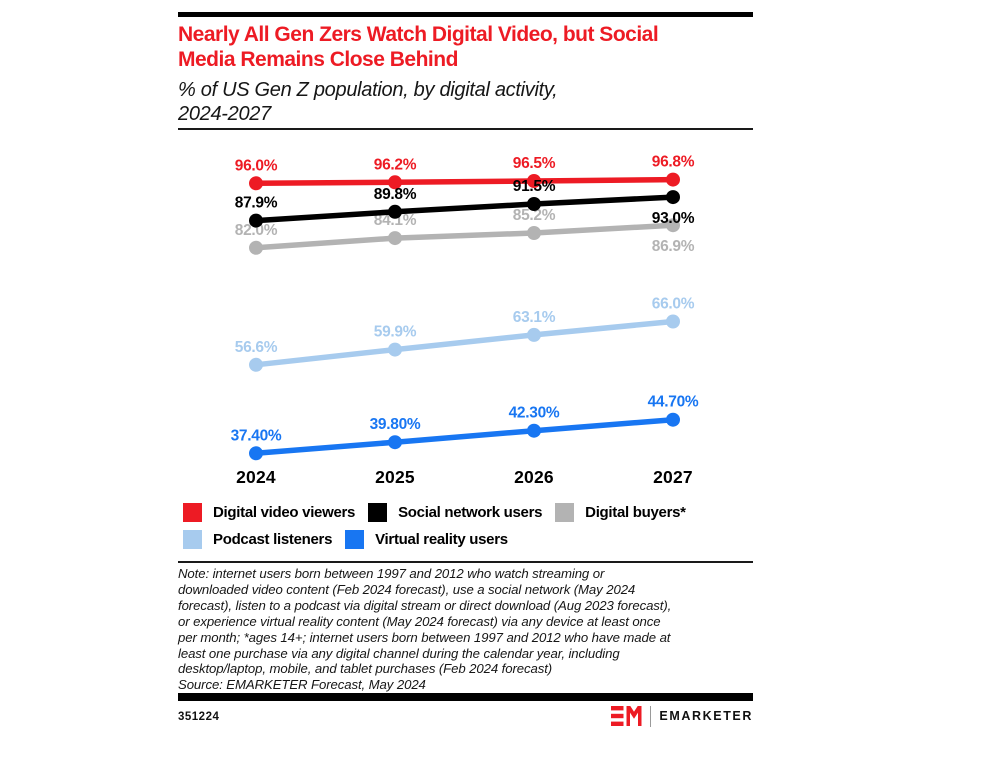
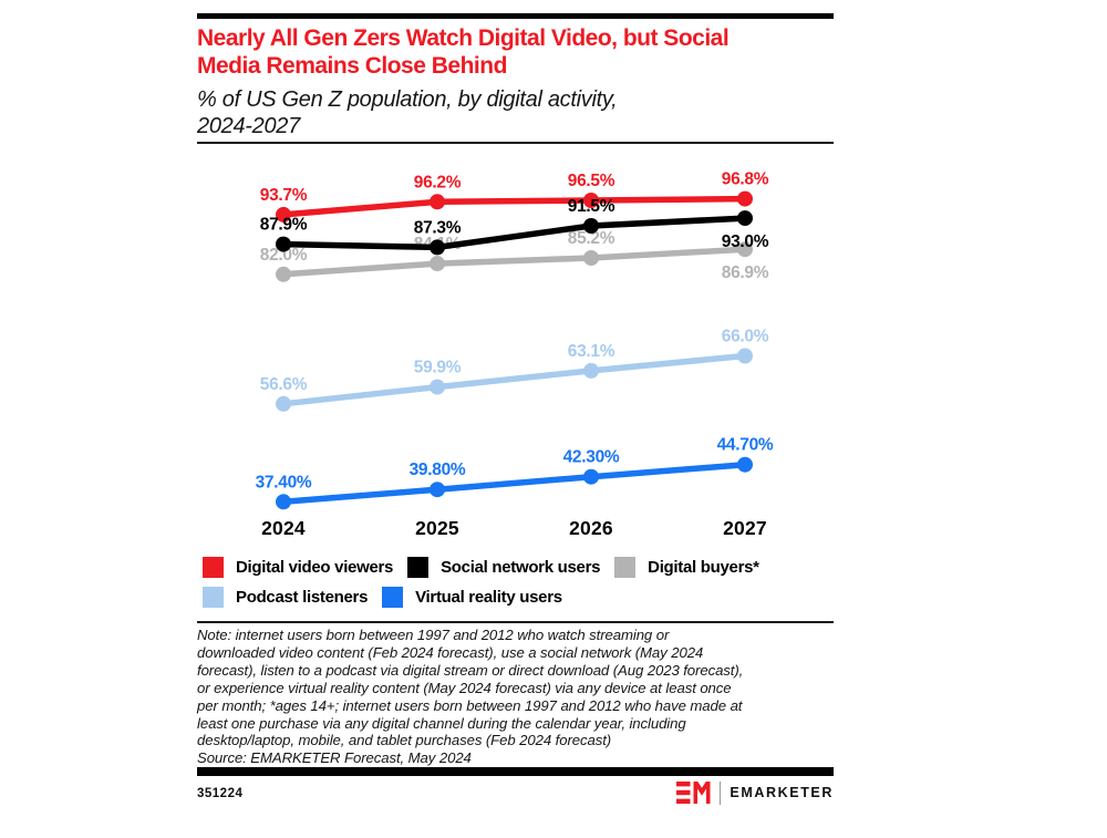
Digital video viewers/2024: 96.0% -> 93.7%
Social network users/2025: 89.8% -> 87.3%
